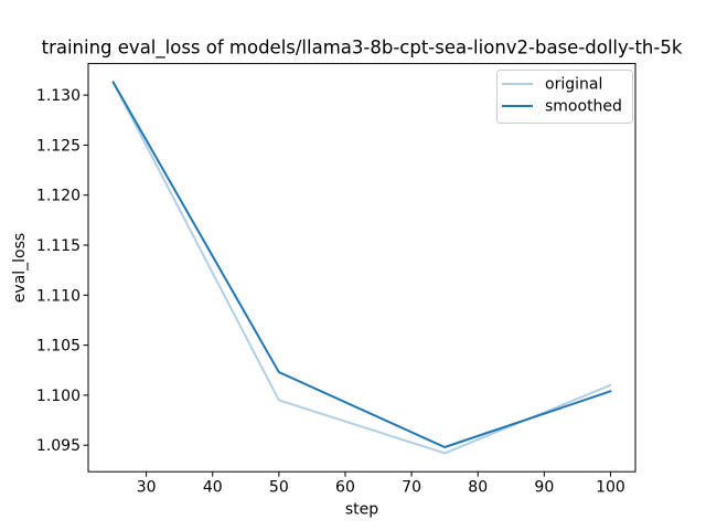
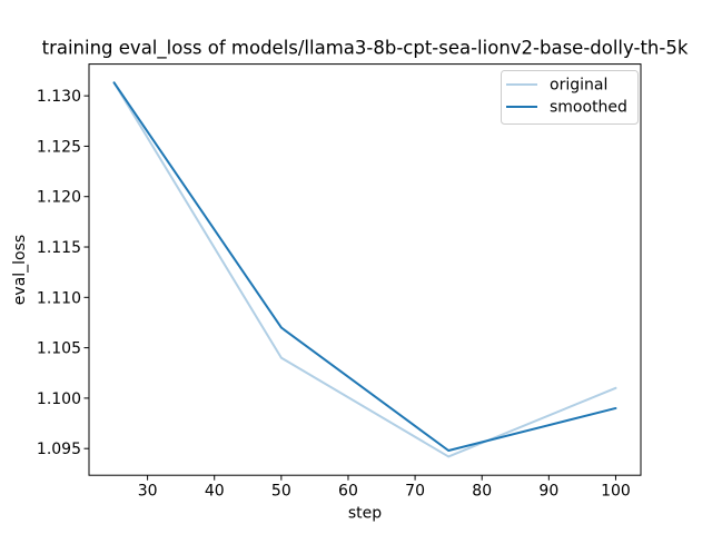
original/50: 1.099 -> 1.104
smoothed/50: 1.102 -> 1.107
smoothed/100: 1.100 -> 1.099
